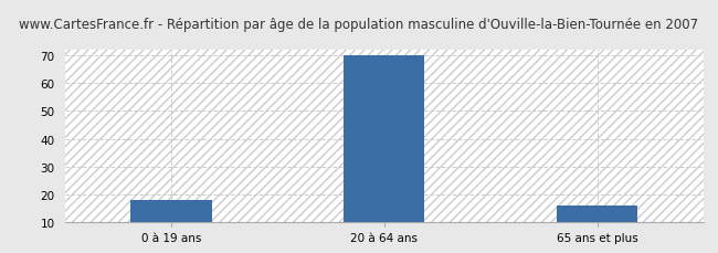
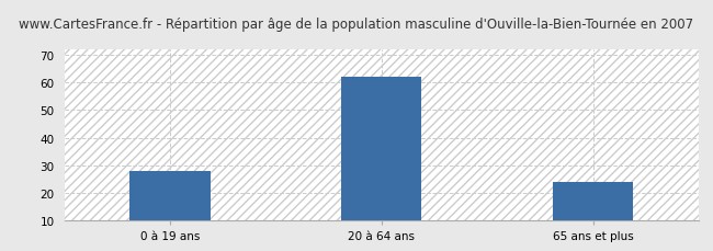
0 à 19 ans: 18 -> 28
20 à 64 ans: 70 -> 62
65 ans et plus: 16 -> 24
